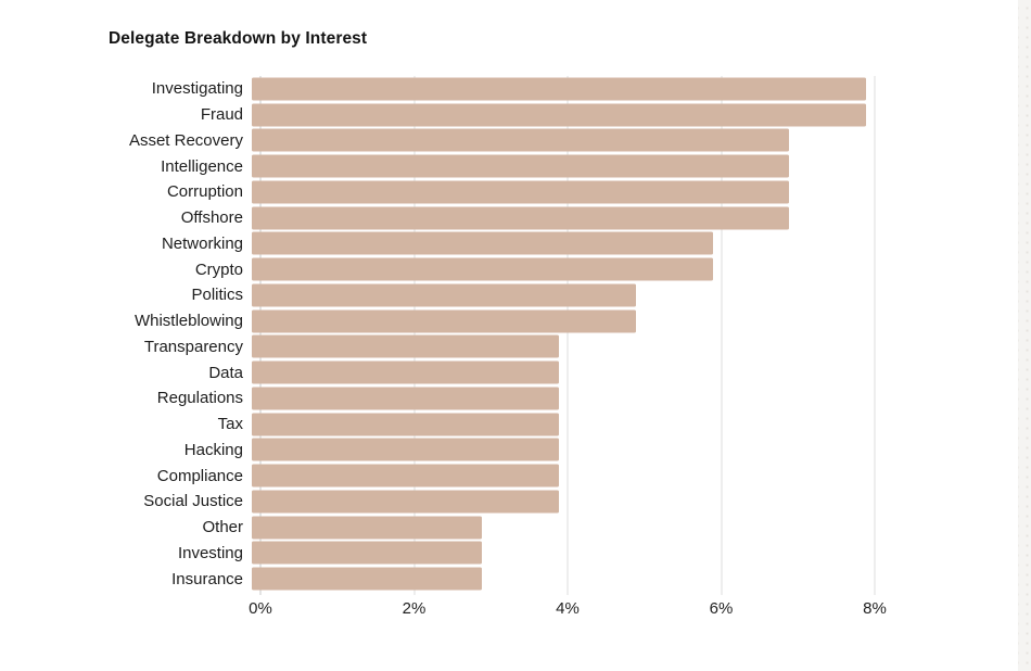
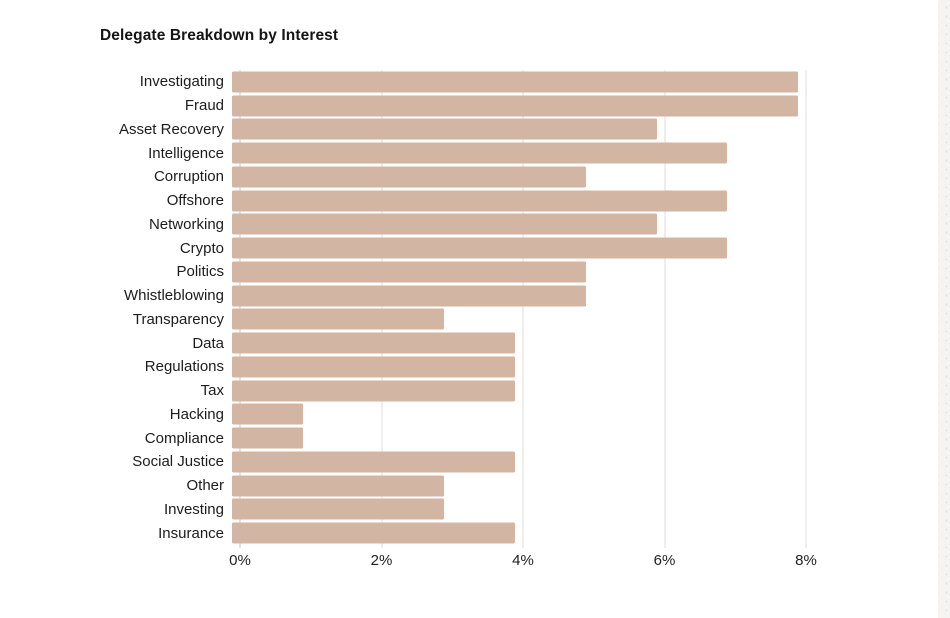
Asset Recovery: 7% -> 6%
Corruption: 7% -> 5%
Crypto: 6% -> 7%
Transparency: 4% -> 3%
Hacking: 4% -> 1%
Compliance: 4% -> 1%
Insurance: 3% -> 4%
